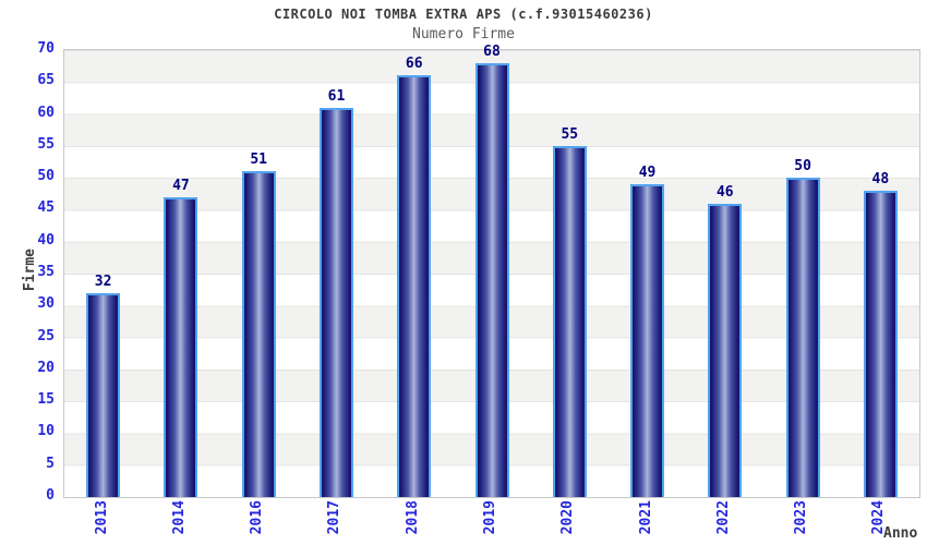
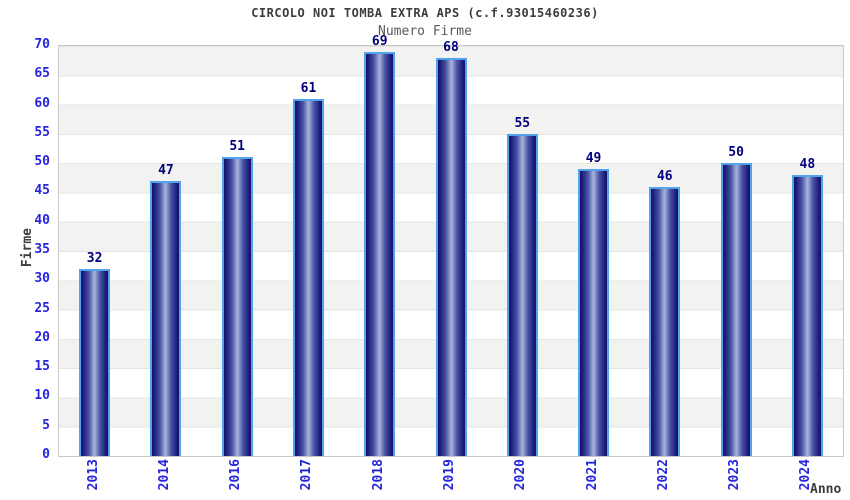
2018: 66 -> 69
